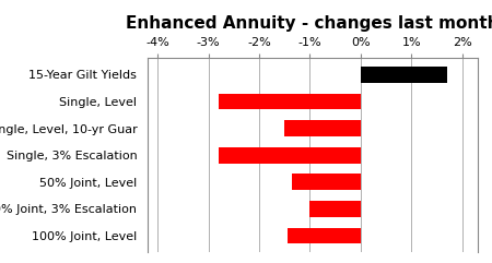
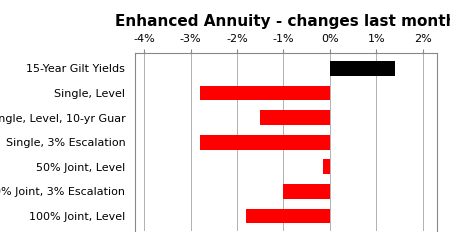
15-Year Gilt Yields: 1.70% -> 1.40%
50% Joint, Level: -1.35% -> -0.15%
100% Joint, Level: -1.45% -> -1.80%
